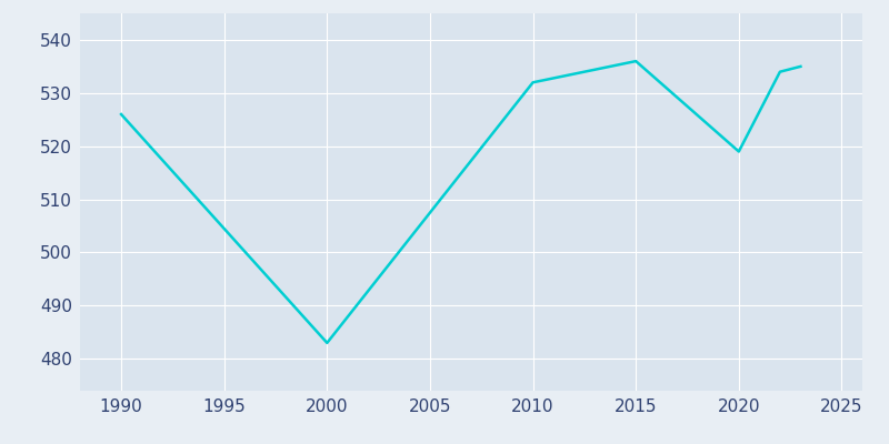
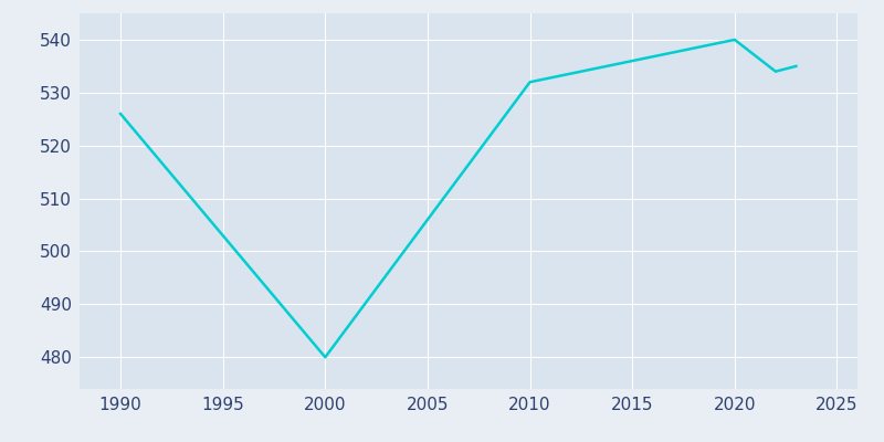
2000: 483 -> 480
2020: 519 -> 540
